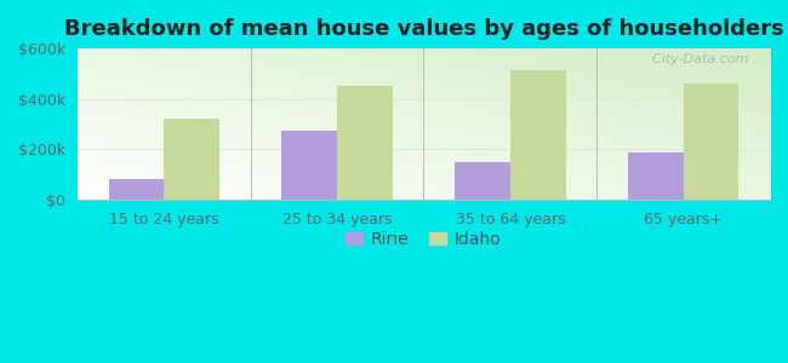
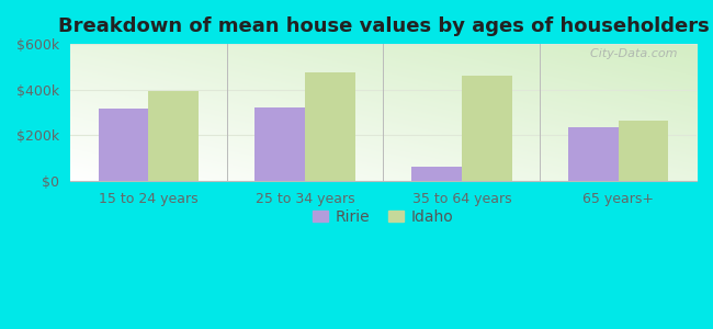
Ririe/15 to 24 years: $80k -> $315k
Idaho/15 to 24 years: $320k -> $395k
Ririe/25 to 34 years: $275k -> $320k
Idaho/25 to 34 years: $450k -> $475k
Ririe/35 to 64 years: $150k -> $60k
Idaho/35 to 64 years: $515k -> $460k
Ririe/65 years+: $185k -> $235k
Idaho/65 years+: $460k -> $265k
